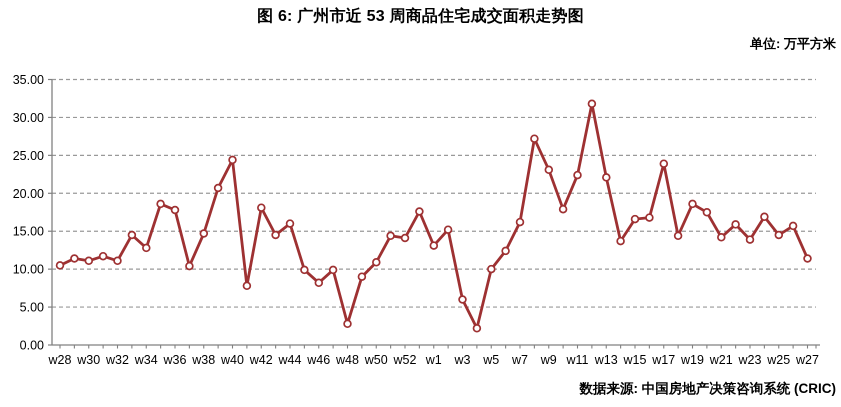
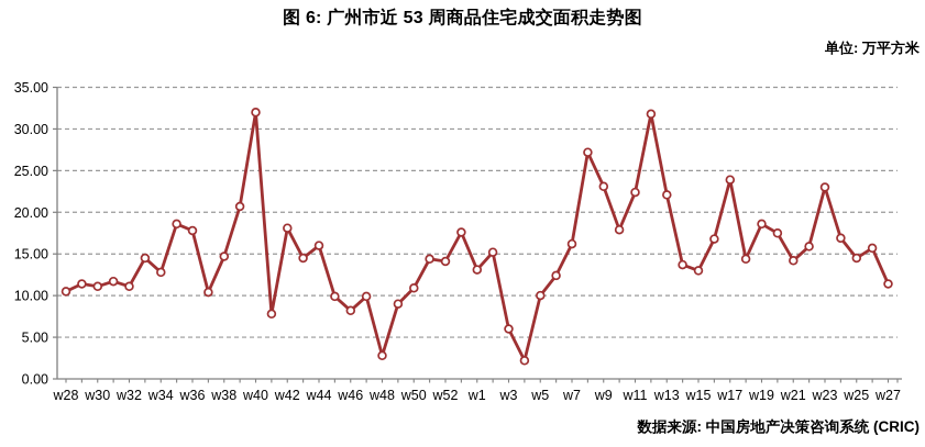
w40: 24 -> 32
w15: 17 -> 13
w23: 14 -> 23
